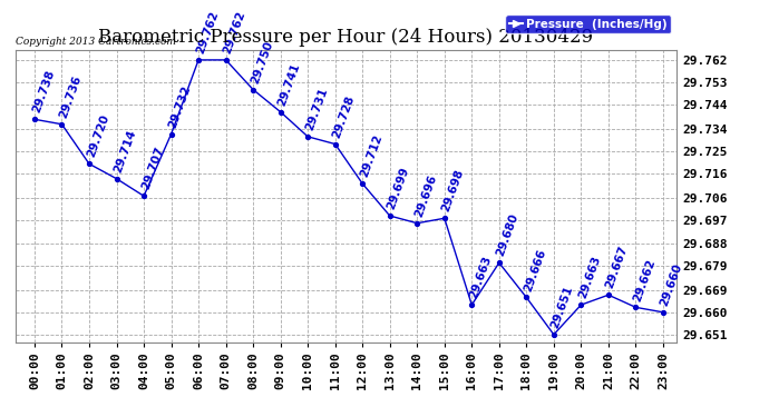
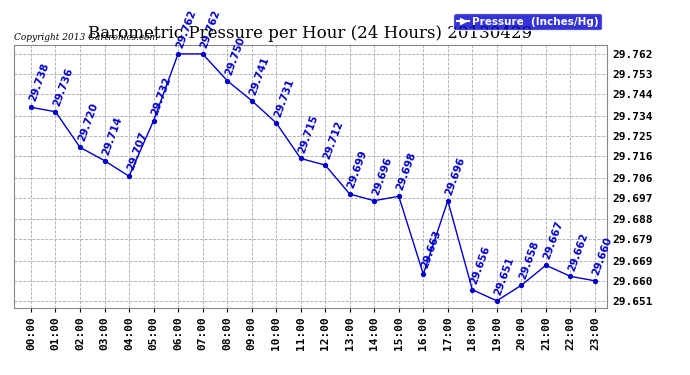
11:00: 29.728 -> 29.715
17:00: 29.680 -> 29.696
18:00: 29.666 -> 29.656
20:00: 29.663 -> 29.658
